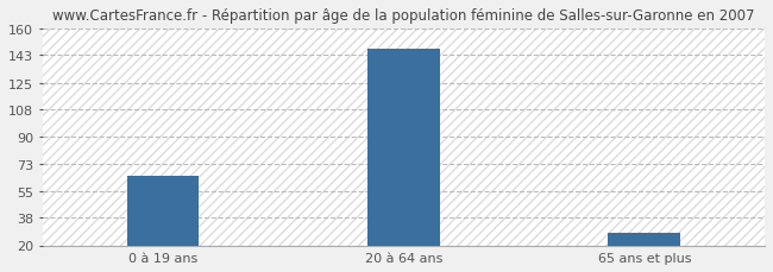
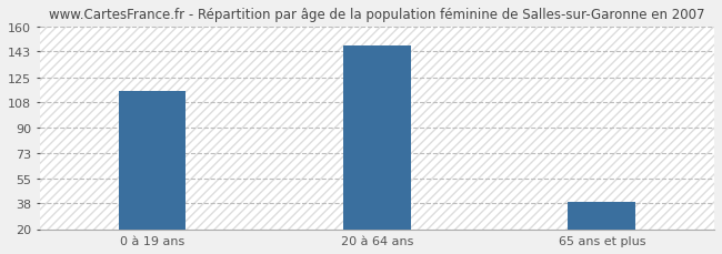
0 à 19 ans: 65 -> 116
65 ans et plus: 28 -> 39
